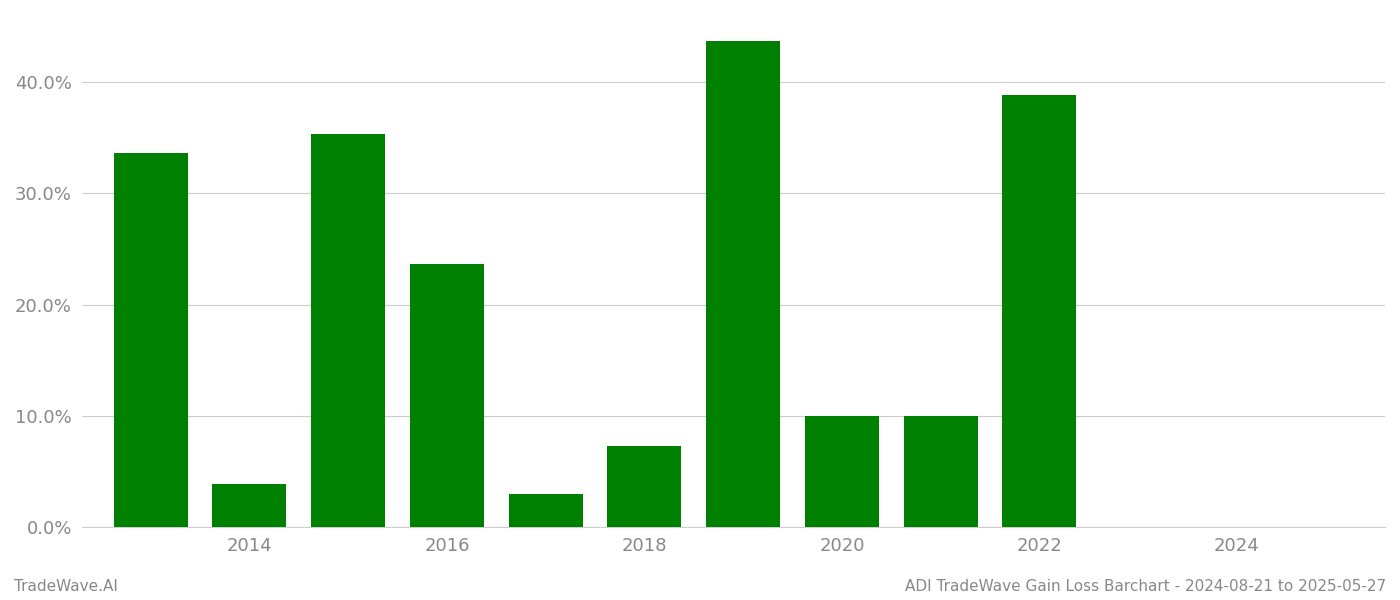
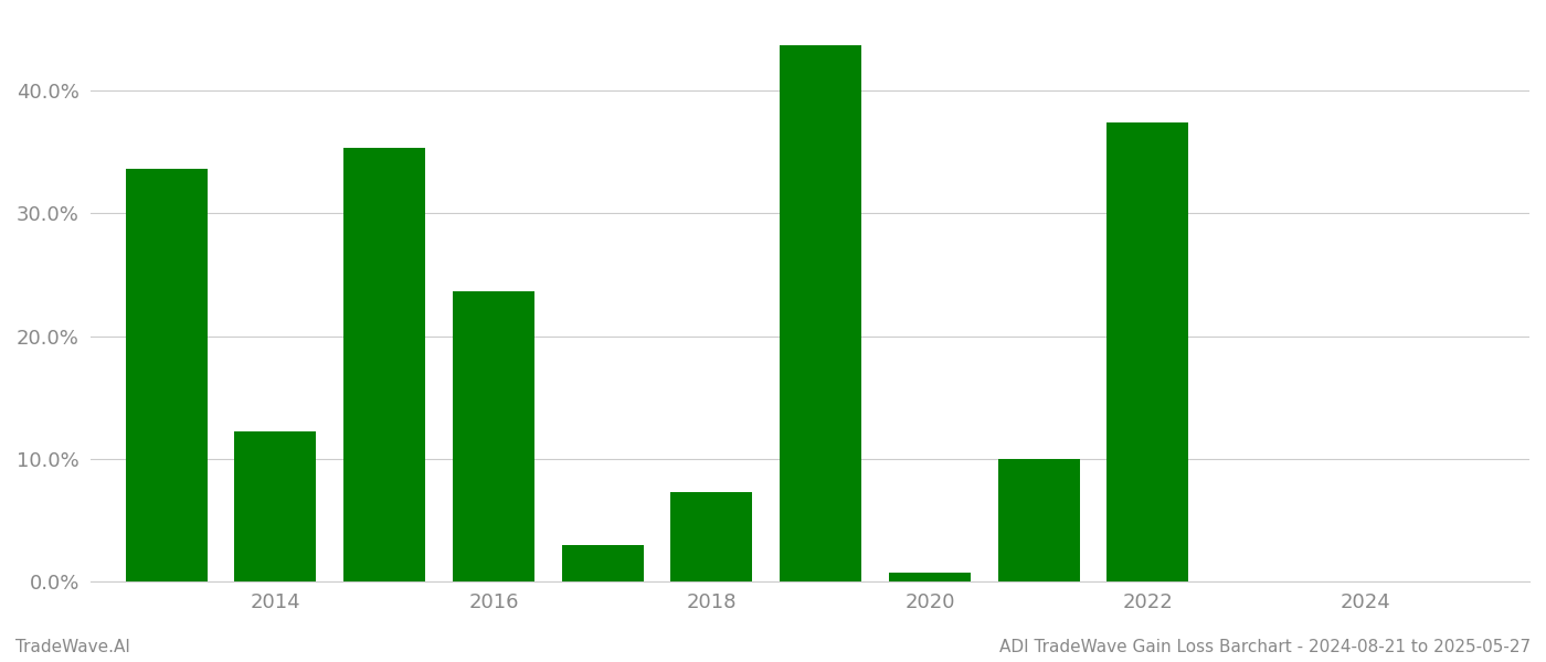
2014: 3.9% -> 12.2%
2020: 10.0% -> 0.7%
2022: 38.8% -> 37.4%
